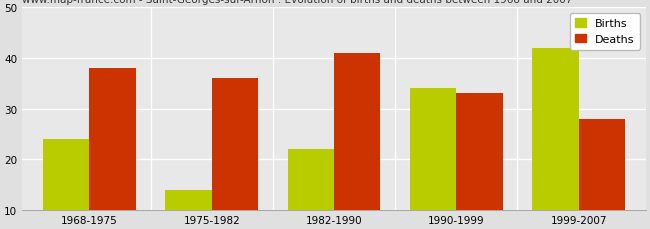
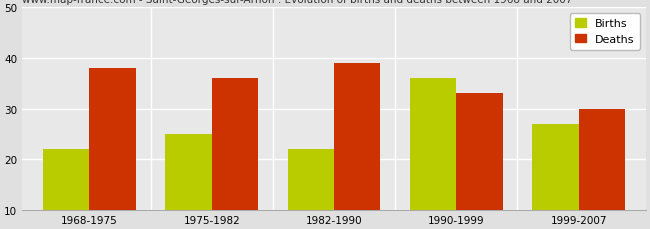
Births/1968-1975: 24 -> 22
Births/1975-1982: 14 -> 25
Deaths/1982-1990: 41 -> 39
Births/1990-1999: 34 -> 36
Births/1999-2007: 42 -> 27
Deaths/1999-2007: 28 -> 30
